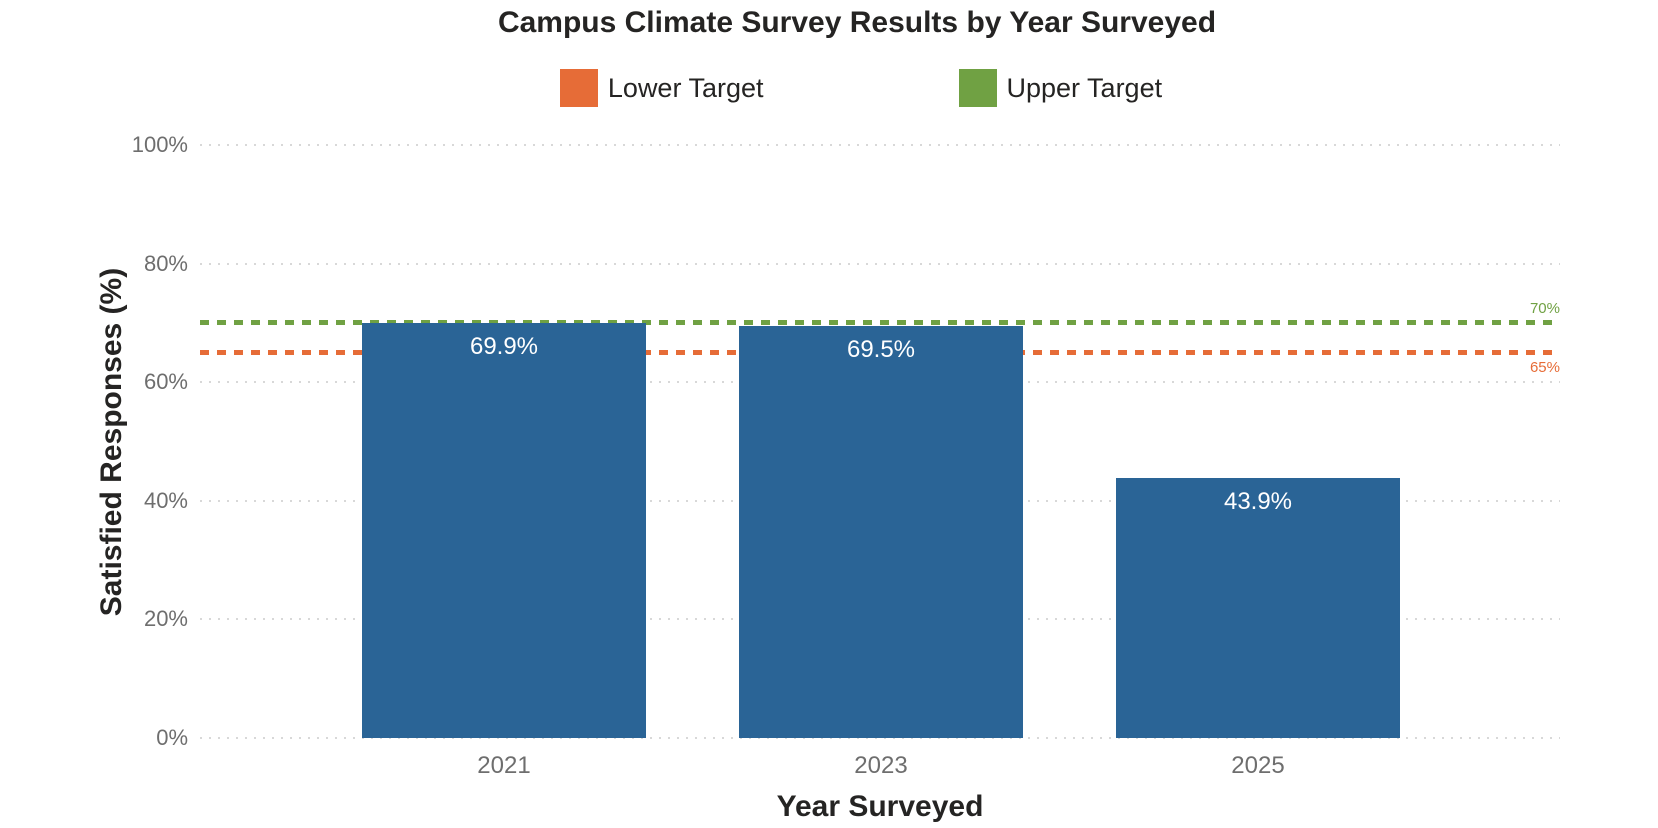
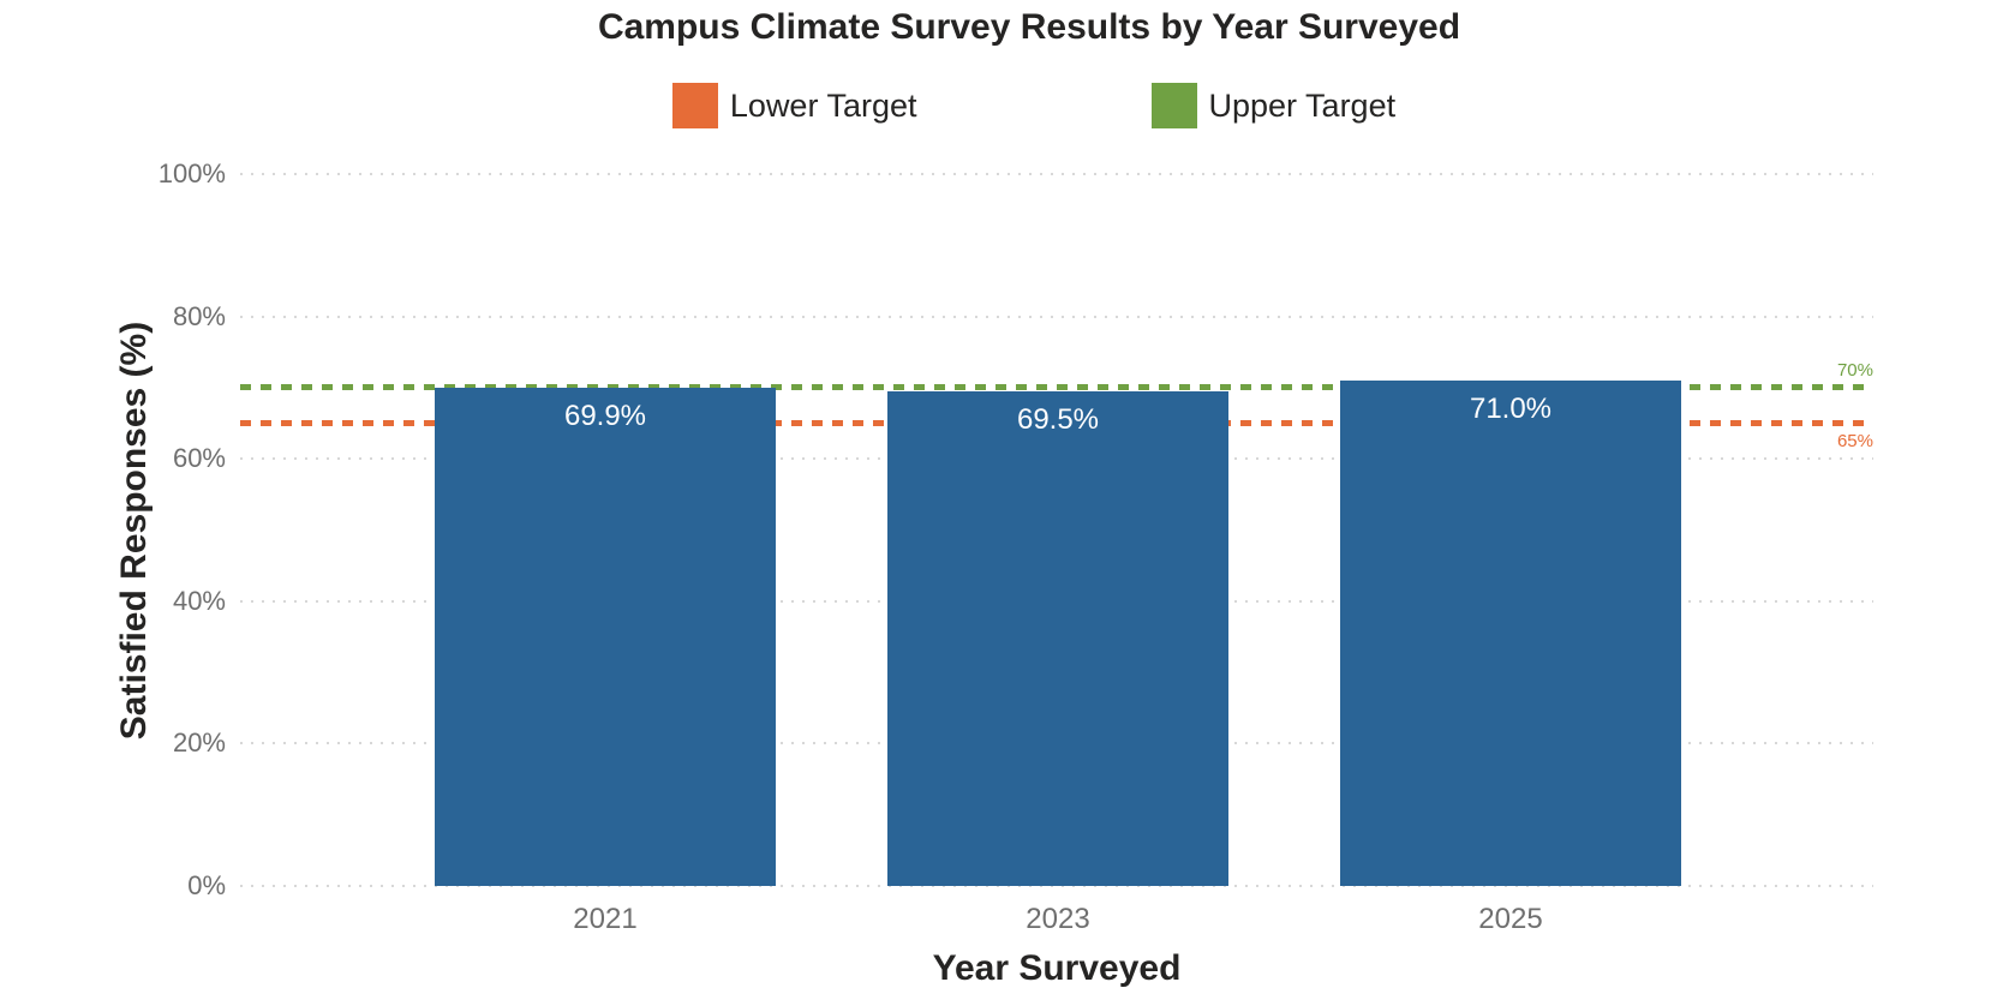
2025: 43.9% -> 71.0%
